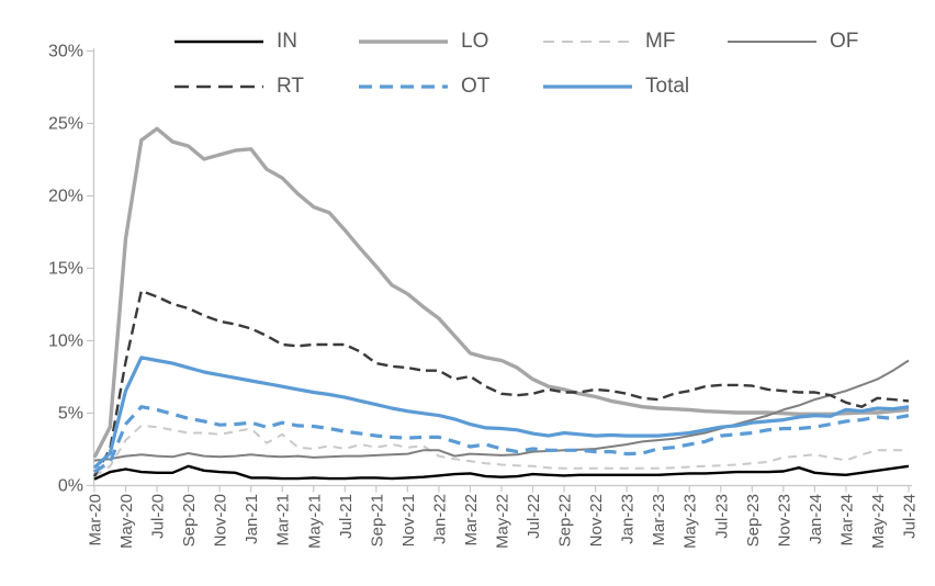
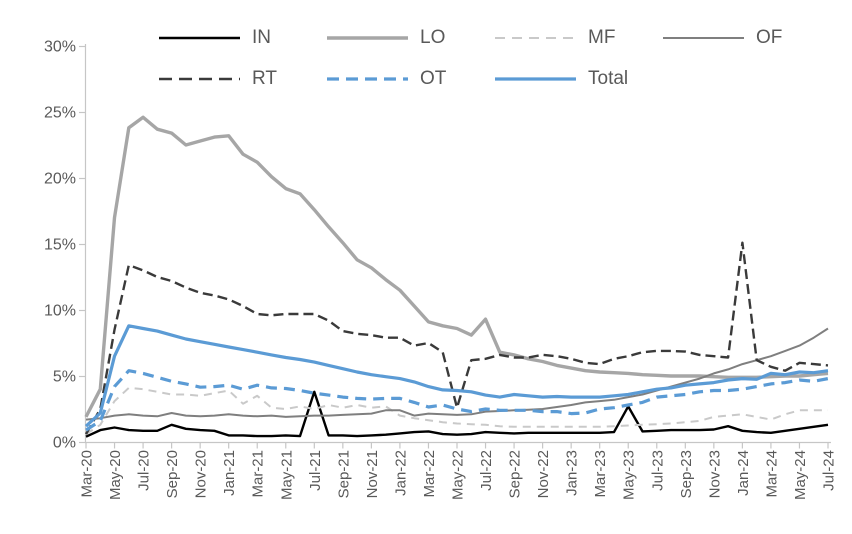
IN/Jul-21: 0.5% -> 3.8%
RT/May-22: 6.3% -> 2.6%
LO/Jul-22: 7.3% -> 9.3%
IN/May-23: 0.8% -> 2.7%
RT/Jan-24: 6.4% -> 15.1%
